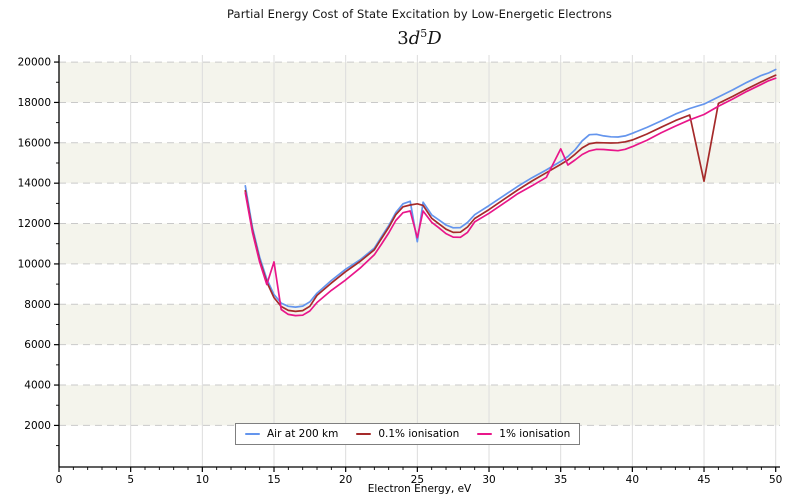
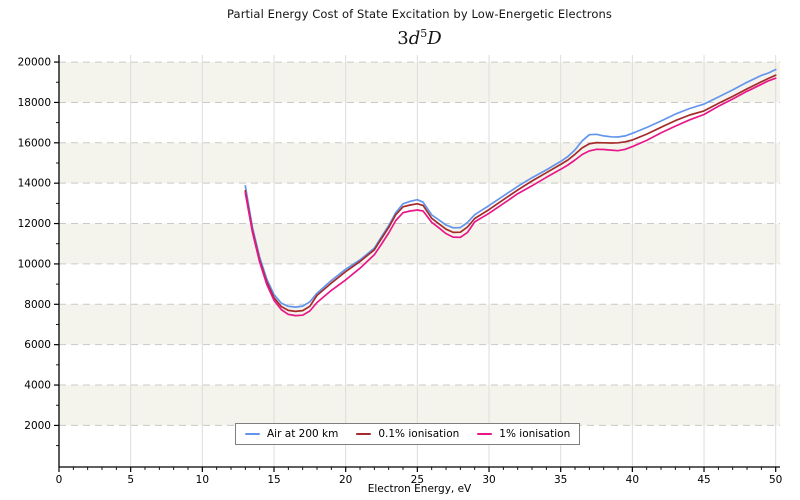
1% ionisation/15: 10100 -> 8200
Air at 200 km/25: 11100 -> 13200
1% ionisation/25: 11300 -> 12700
1% ionisation/35: 15700 -> 14700
0.1% ionisation/45: 14100 -> 17600
